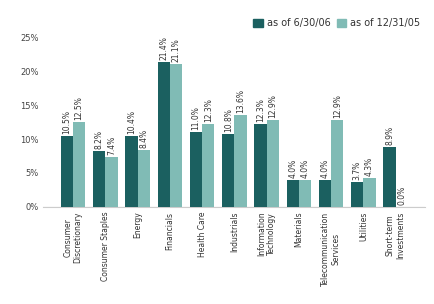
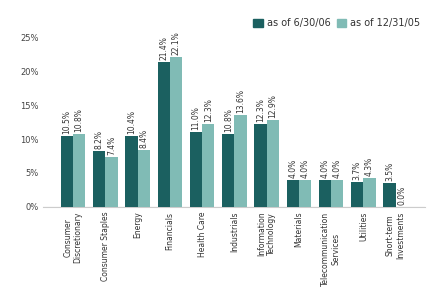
as of 12/31/05/Consumer Discretionary: 12.5% -> 10.8%
as of 12/31/05/Financials: 21.1% -> 22.1%
as of 12/31/05/Telecommunication Services: 12.9% -> 4.0%
as of 6/30/06/Short-term Investments: 8.9% -> 3.5%
